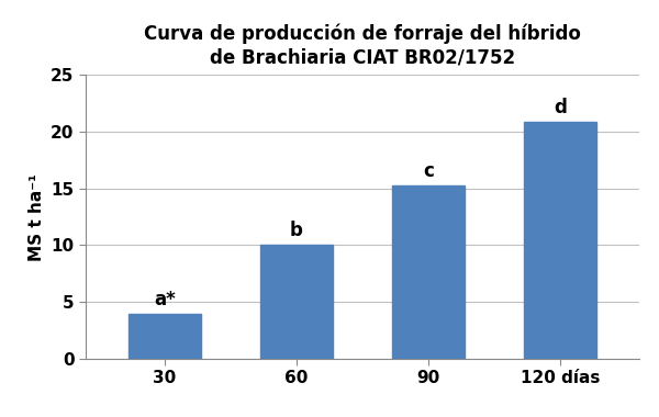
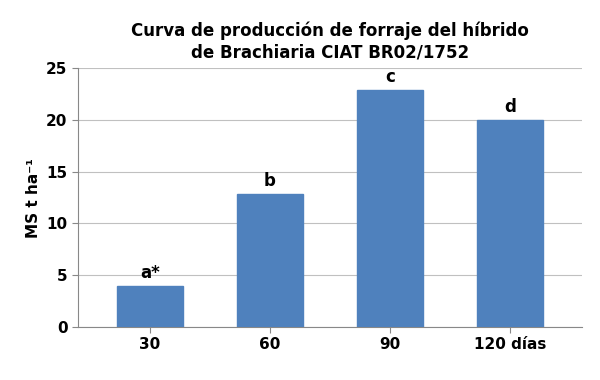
60: 10.0 -> 12.8
90: 15.3 -> 22.9
120 días: 20.9 -> 20.0
